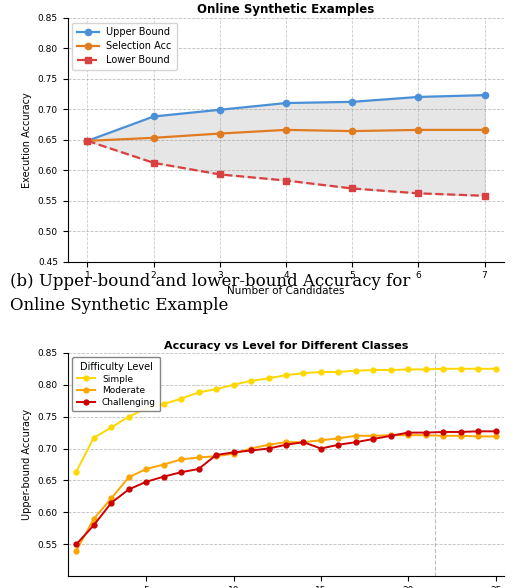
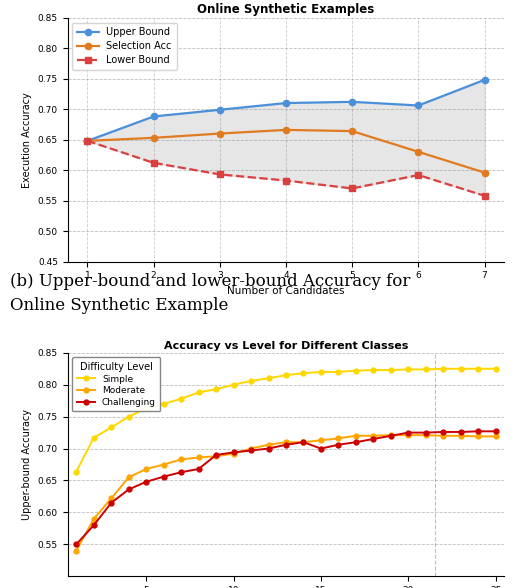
Online Synthetic Examples/Upper Bound/6: 0.720 -> 0.706
Online Synthetic Examples/Selection Acc/6: 0.666 -> 0.630
Online Synthetic Examples/Lower Bound/6: 0.562 -> 0.592
Online Synthetic Examples/Upper Bound/7: 0.723 -> 0.748
Online Synthetic Examples/Selection Acc/7: 0.666 -> 0.596
